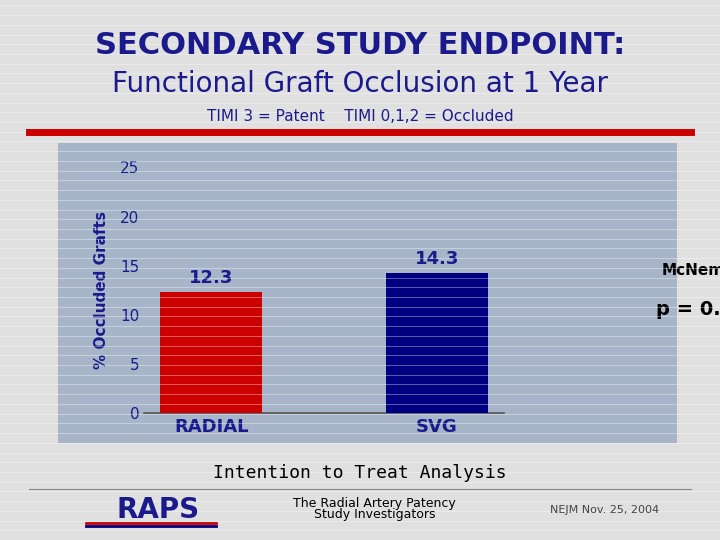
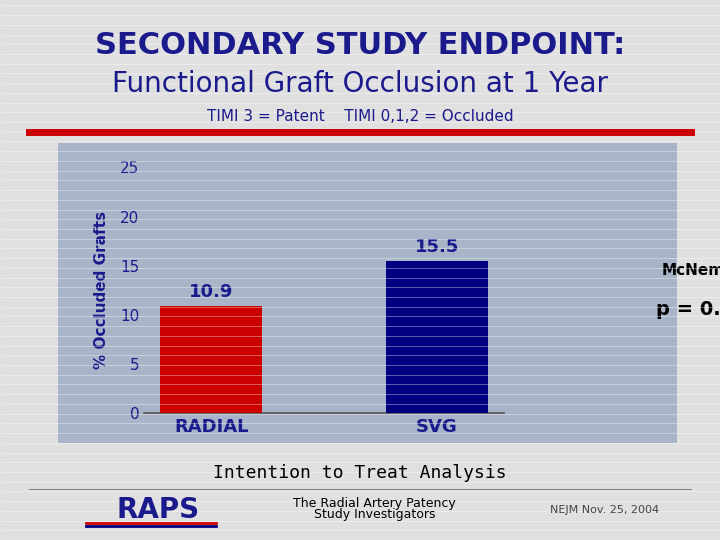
RADIAL: 12.3 -> 10.9
SVG: 14.3 -> 15.5
